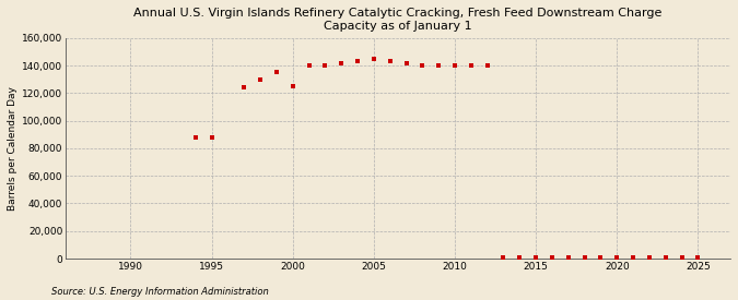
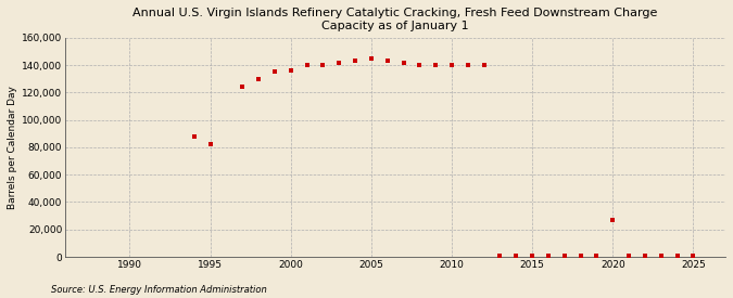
1995: 88,000 -> 82,000
2000: 125,000 -> 136,000
2020: 1,000 -> 27,000
